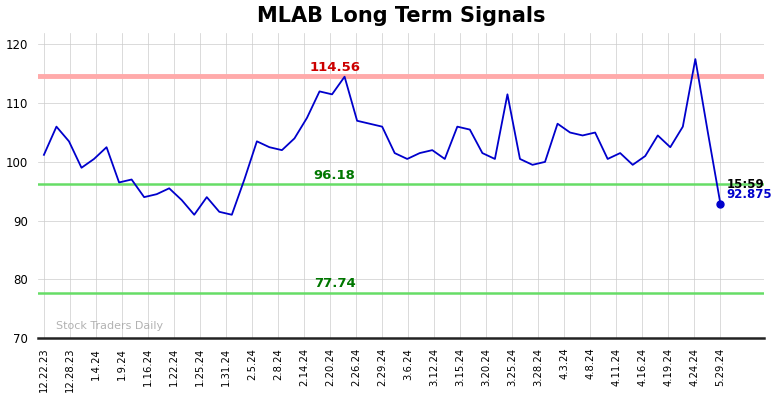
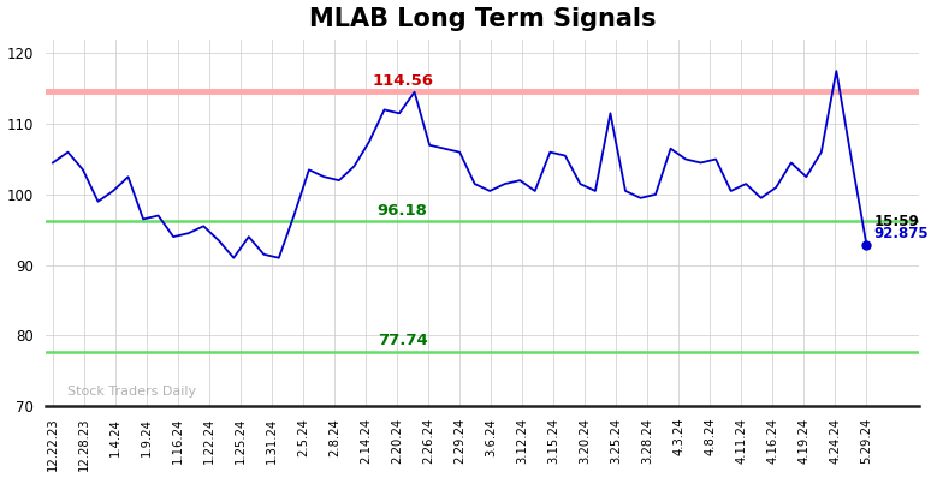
12.22.23: 101.2 -> 104.5
